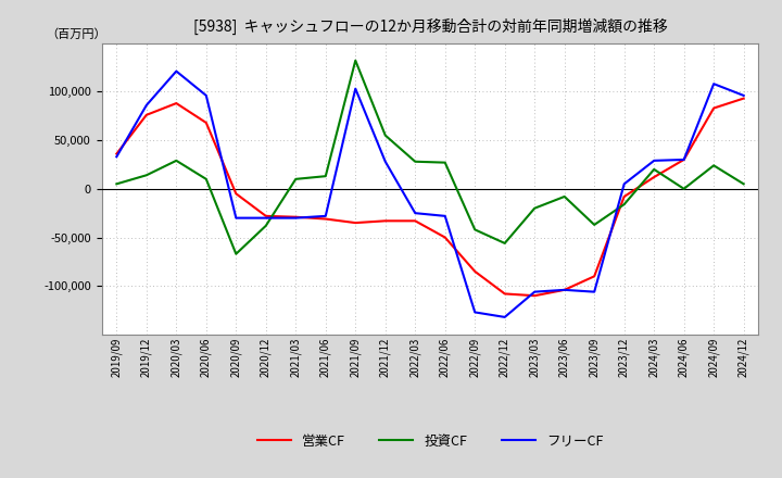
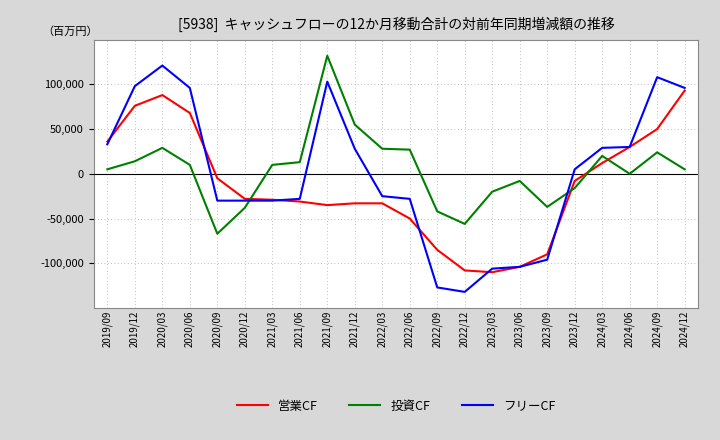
フリーCF/2019/12: 86,000 -> 98,000
フリーCF/2023/09: -106,000 -> -96,000
営業CF/2024/09: 83,000 -> 50,000
